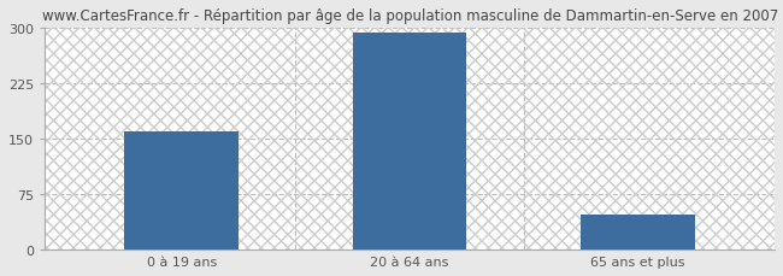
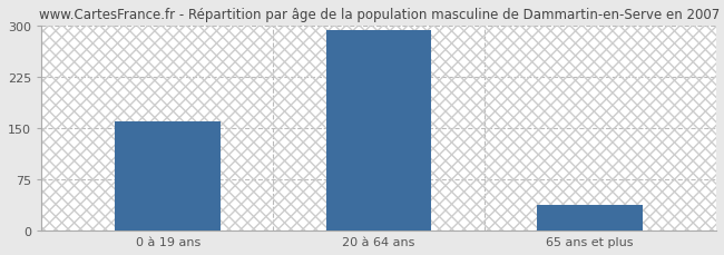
65 ans et plus: 47 -> 38
